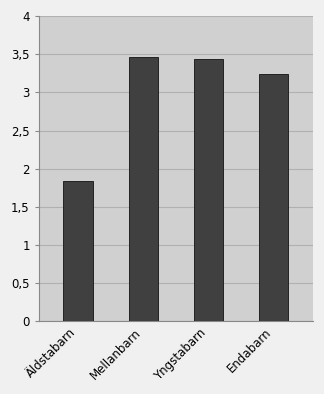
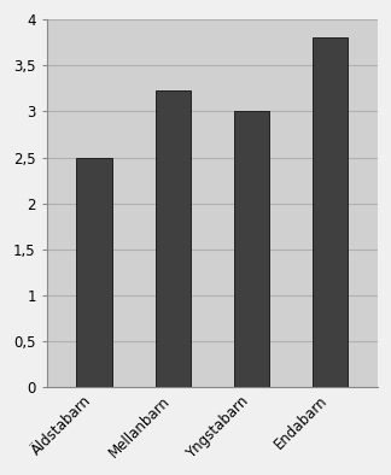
Äldstabarn: 1,84 -> 2,49
Mellanbarn: 3,46 -> 3,23
Yngstabarn: 3,44 -> 3,00
Endabarn: 3,24 -> 3,80
